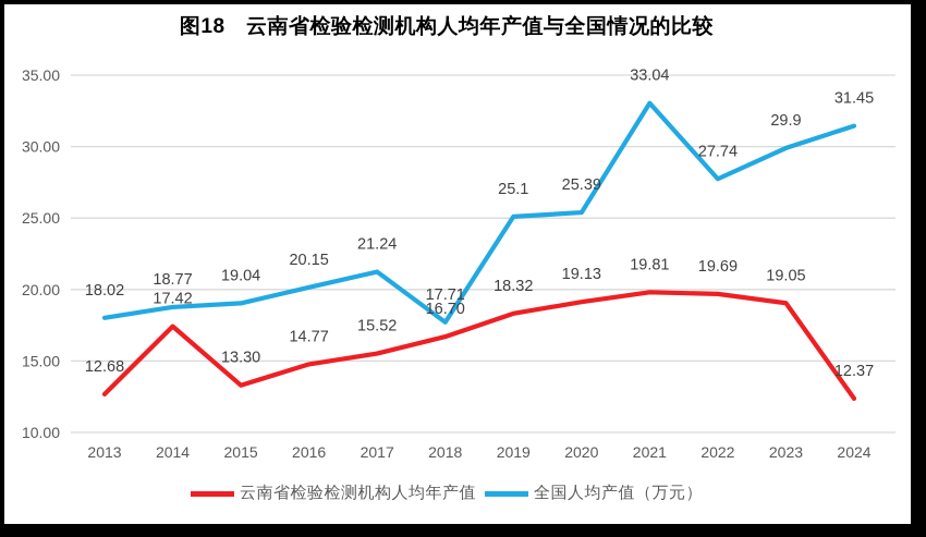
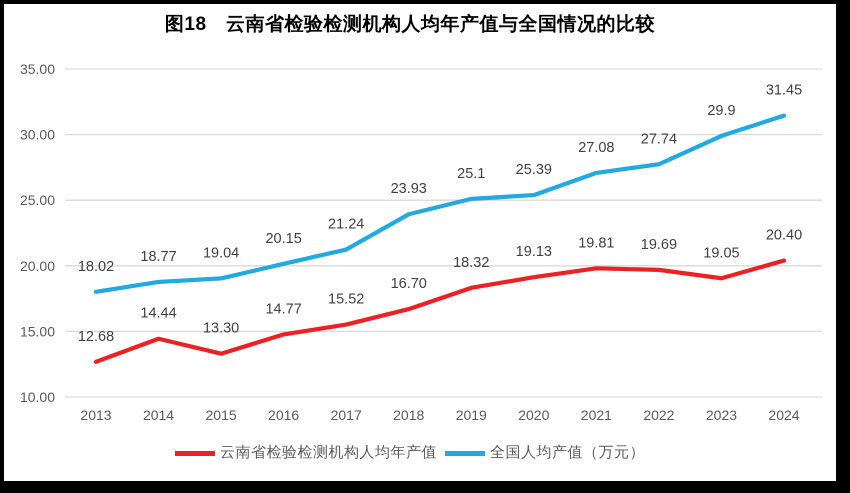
云南省检验检测机构人均年产值/2014: 17.42 -> 14.44
全国人均产值（万元）/2018: 17.71 -> 23.93
全国人均产值（万元）/2021: 33.04 -> 27.08
云南省检验检测机构人均年产值/2024: 12.37 -> 20.40
